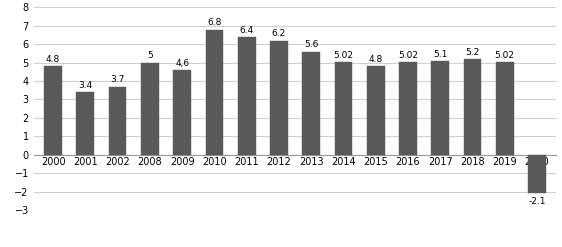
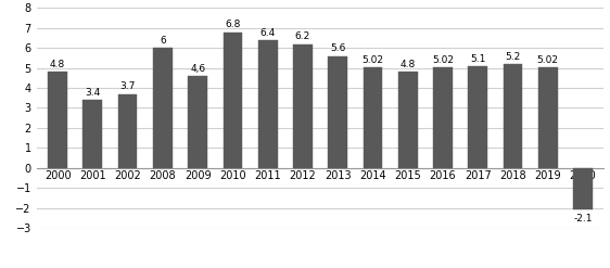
2008: 5 -> 6
